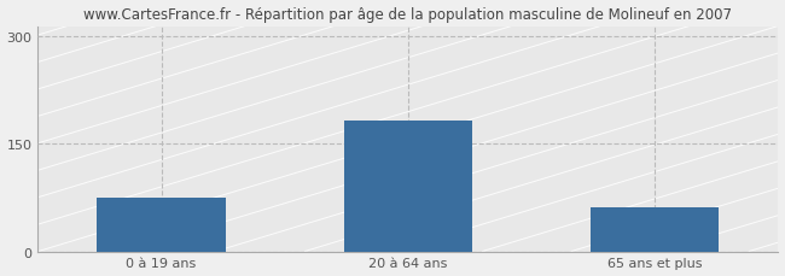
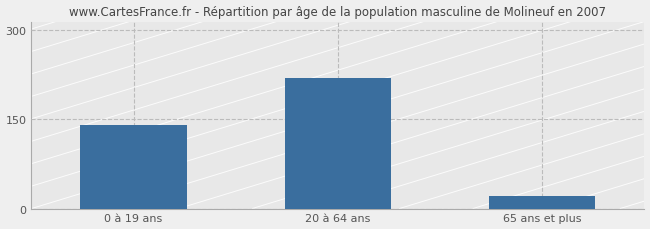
0 à 19 ans: 75 -> 140
20 à 64 ans: 183 -> 220
65 ans et plus: 62 -> 22
